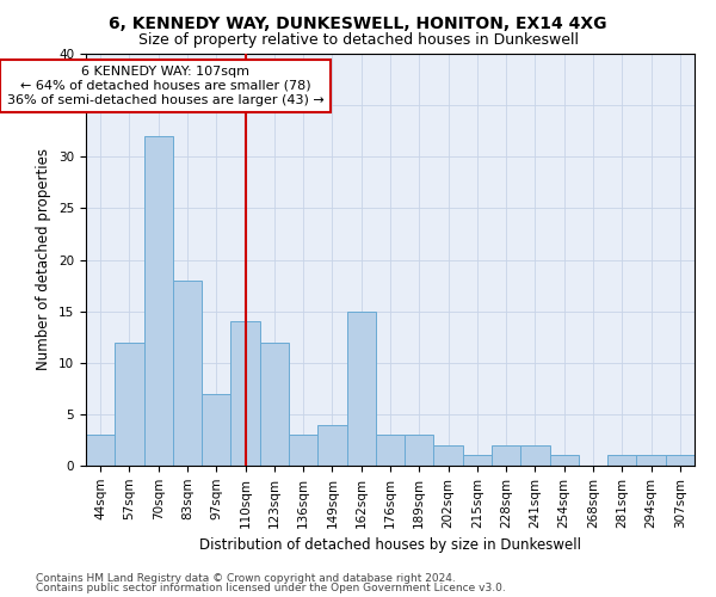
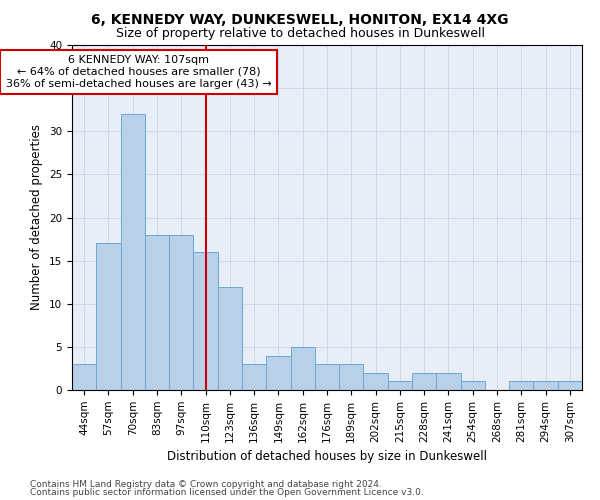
57sqm: 12 -> 17
97sqm: 7 -> 18
110sqm: 14 -> 16
162sqm: 15 -> 5
